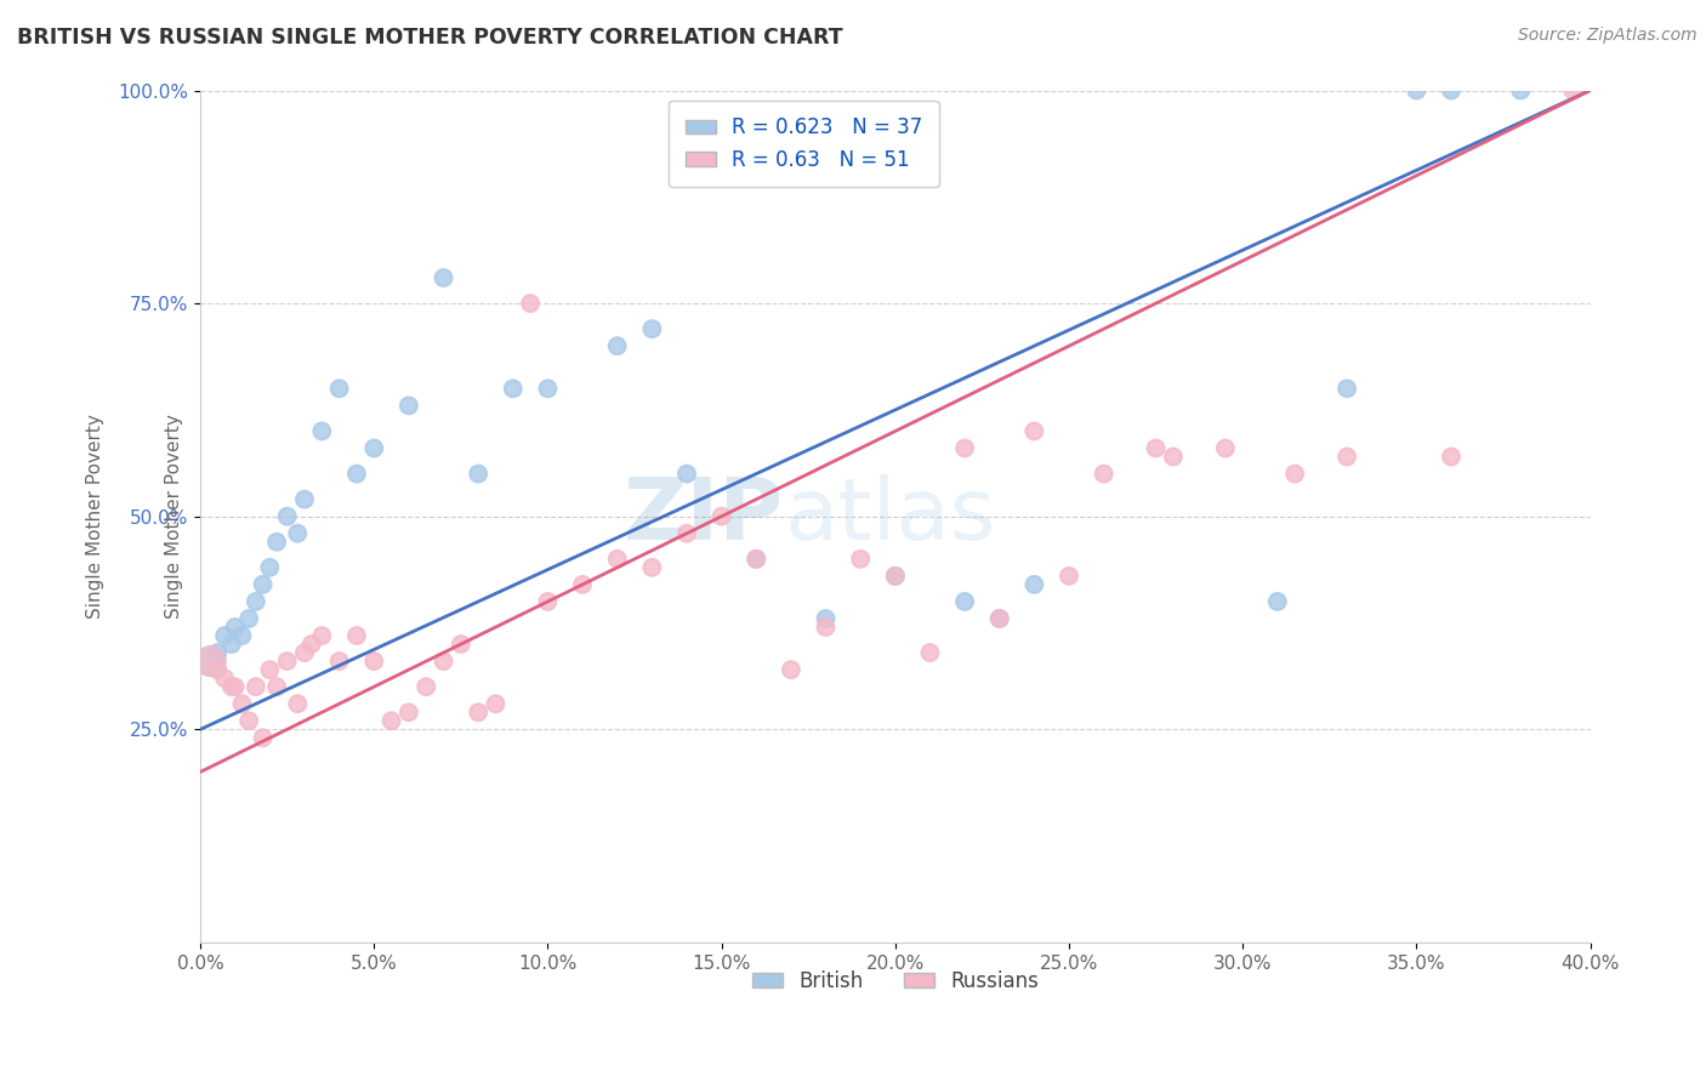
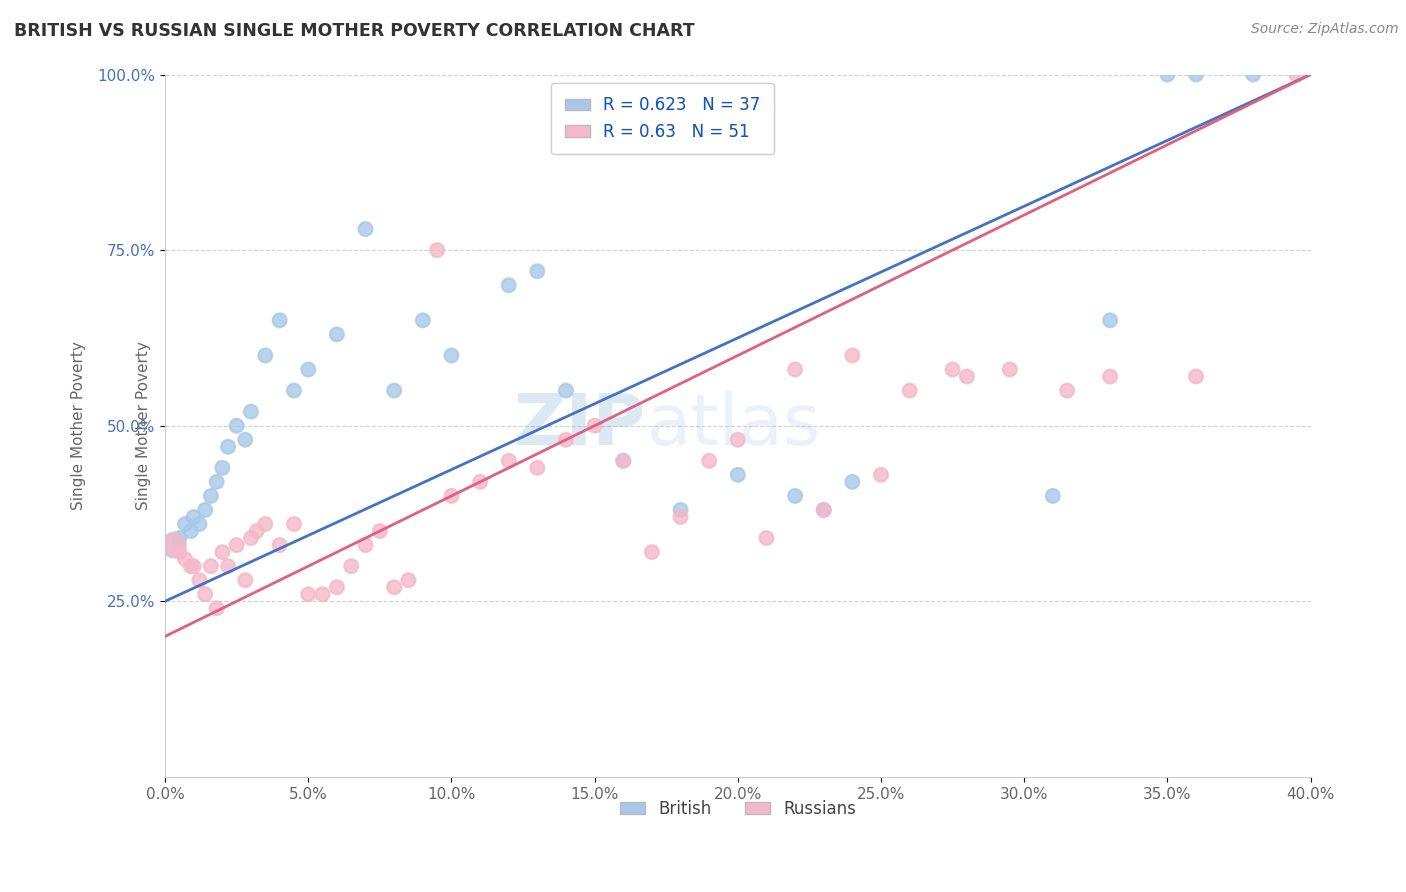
Russians/5.0%: 33% -> 26%
British/10.0%: 65% -> 60%
Russians/20.0%: 43% -> 48%
